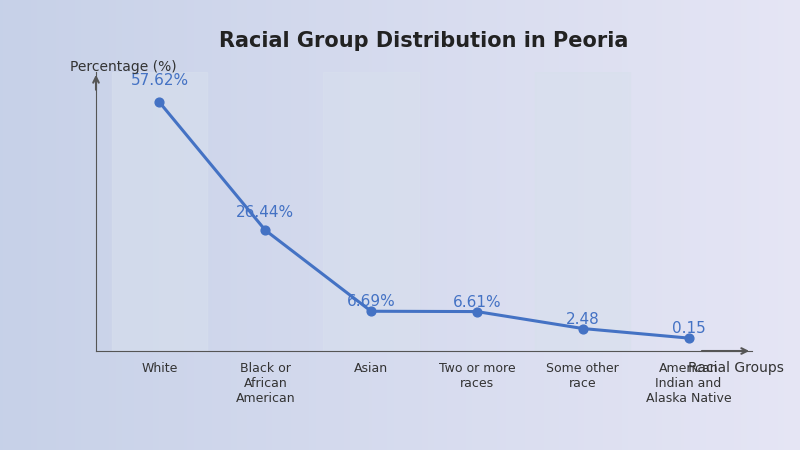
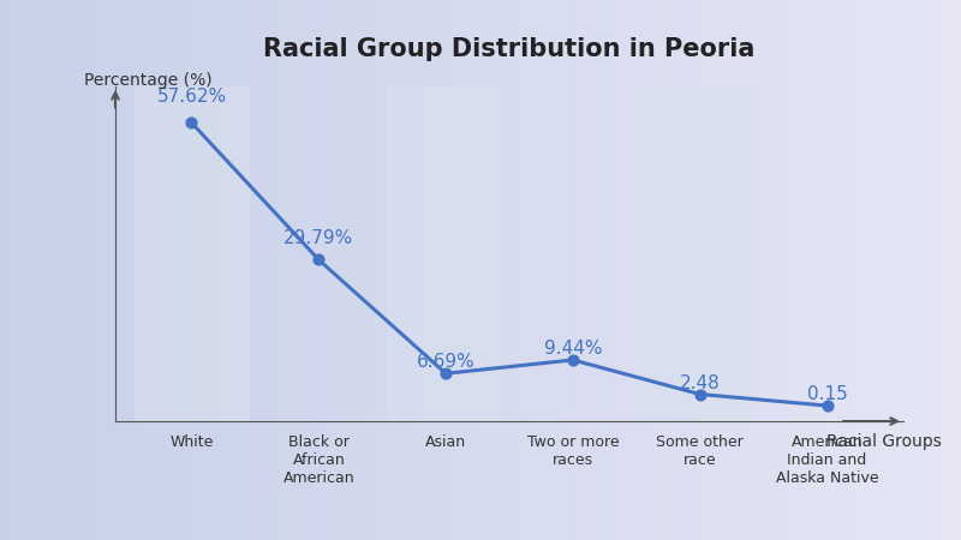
Black or African American: 26.44% -> 29.79%
Two or more races: 6.61% -> 9.44%
